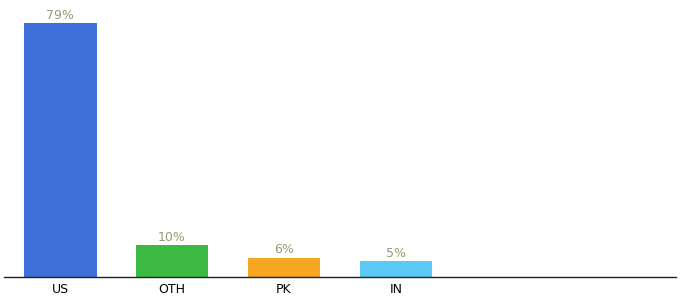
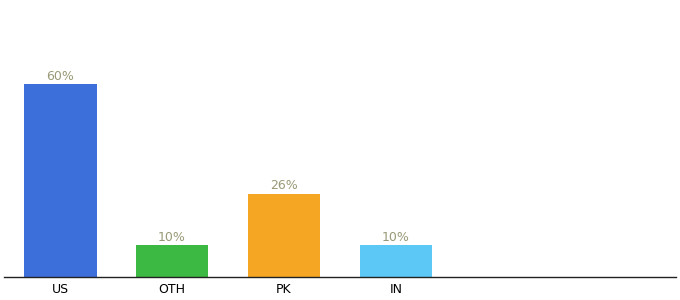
US: 79% -> 60%
PK: 6% -> 26%
IN: 5% -> 10%
